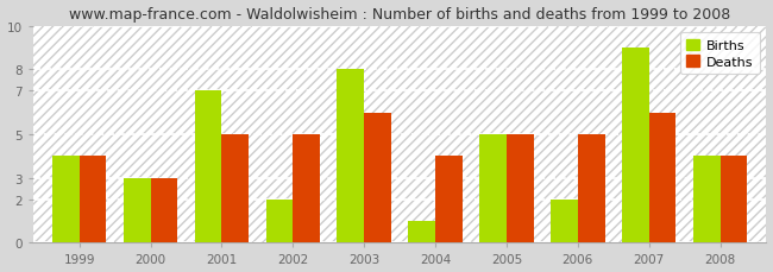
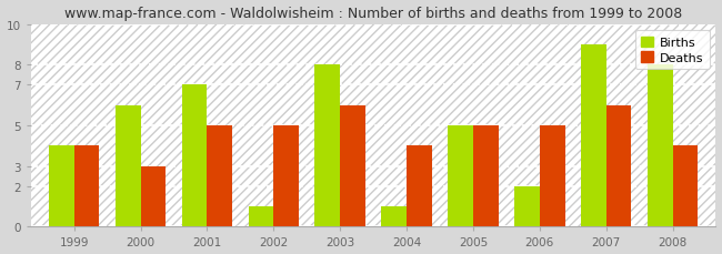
Births/2000: 3 -> 6
Births/2002: 2 -> 1
Births/2008: 4 -> 8
